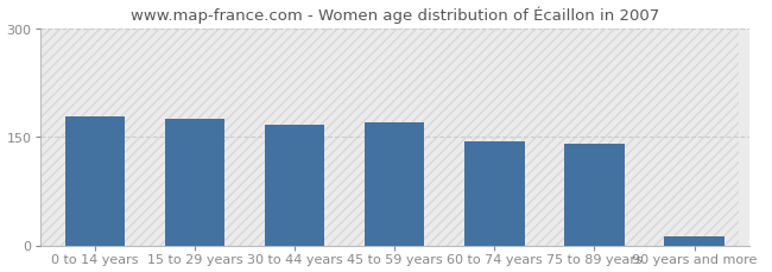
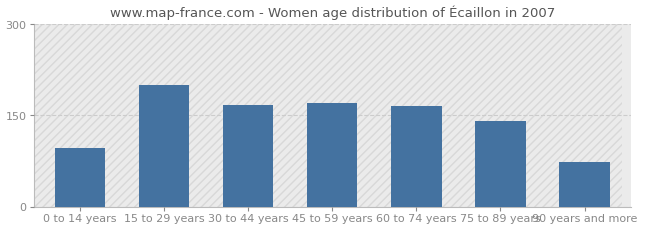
0 to 14 years: 178 -> 96
15 to 29 years: 175 -> 200
60 to 74 years: 144 -> 166
90 years and more: 13 -> 74
